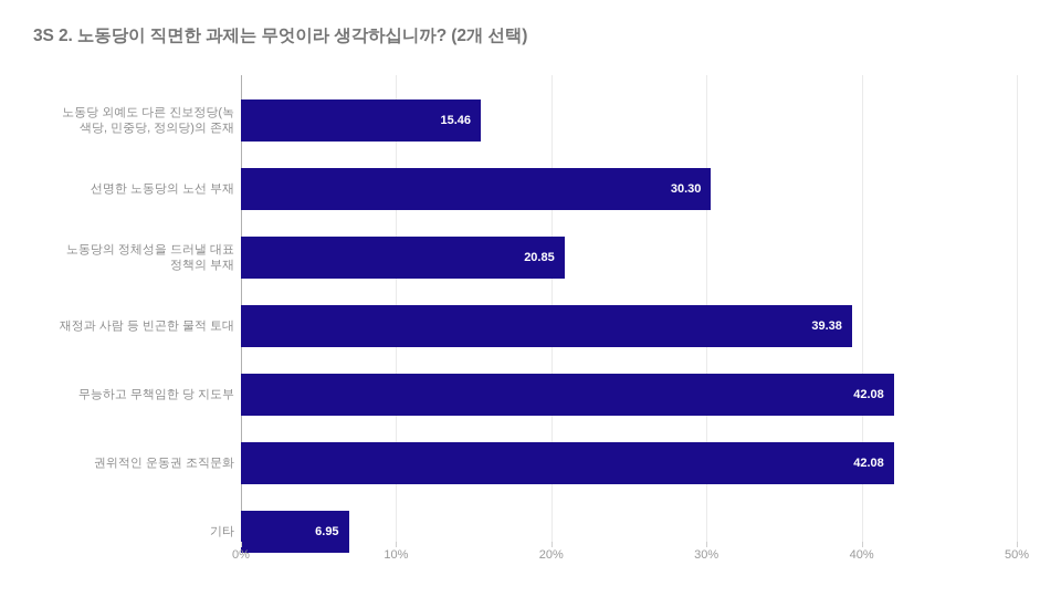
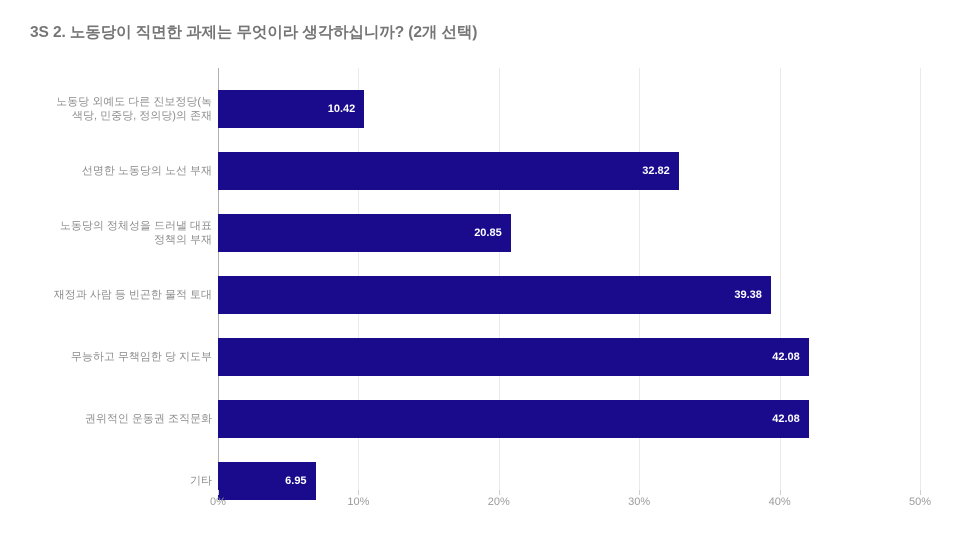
노동당 외예도 다른 진보정당(녹 색당, 민중당, 정의당)의 존재: 15.46 -> 10.42
선명한 노동당의 노선 부재: 30.30 -> 32.82
